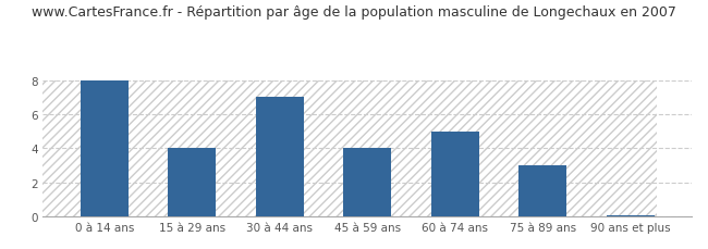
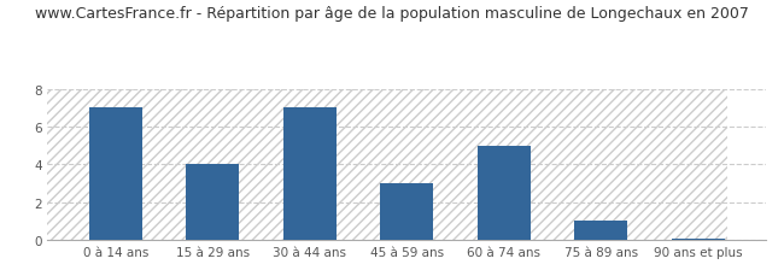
0 à 14 ans: 8.0 -> 7.0
45 à 59 ans: 4.0 -> 3.0
75 à 89 ans: 3.0 -> 1.0
